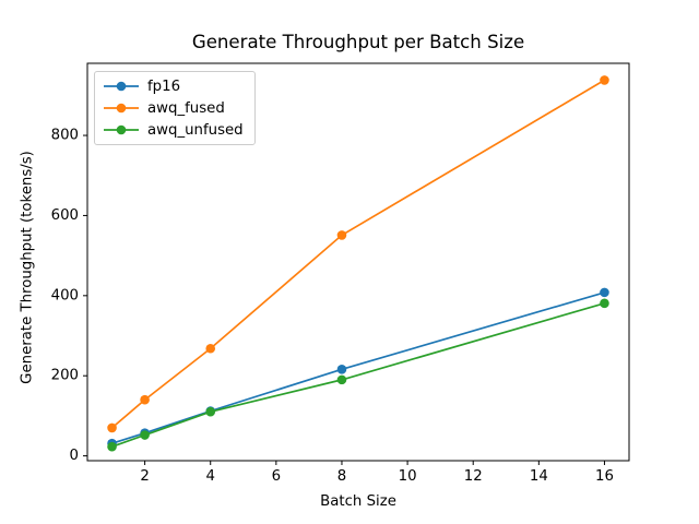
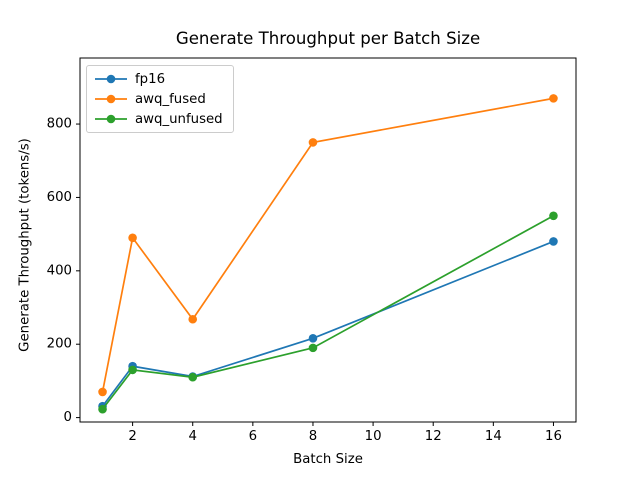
fp16/2: 60 -> 140
awq_fused/2: 140 -> 490
awq_unfused/2: 50 -> 130
awq_fused/8: 550 -> 750
fp16/16: 410 -> 480
awq_fused/16: 940 -> 870
awq_unfused/16: 380 -> 550
